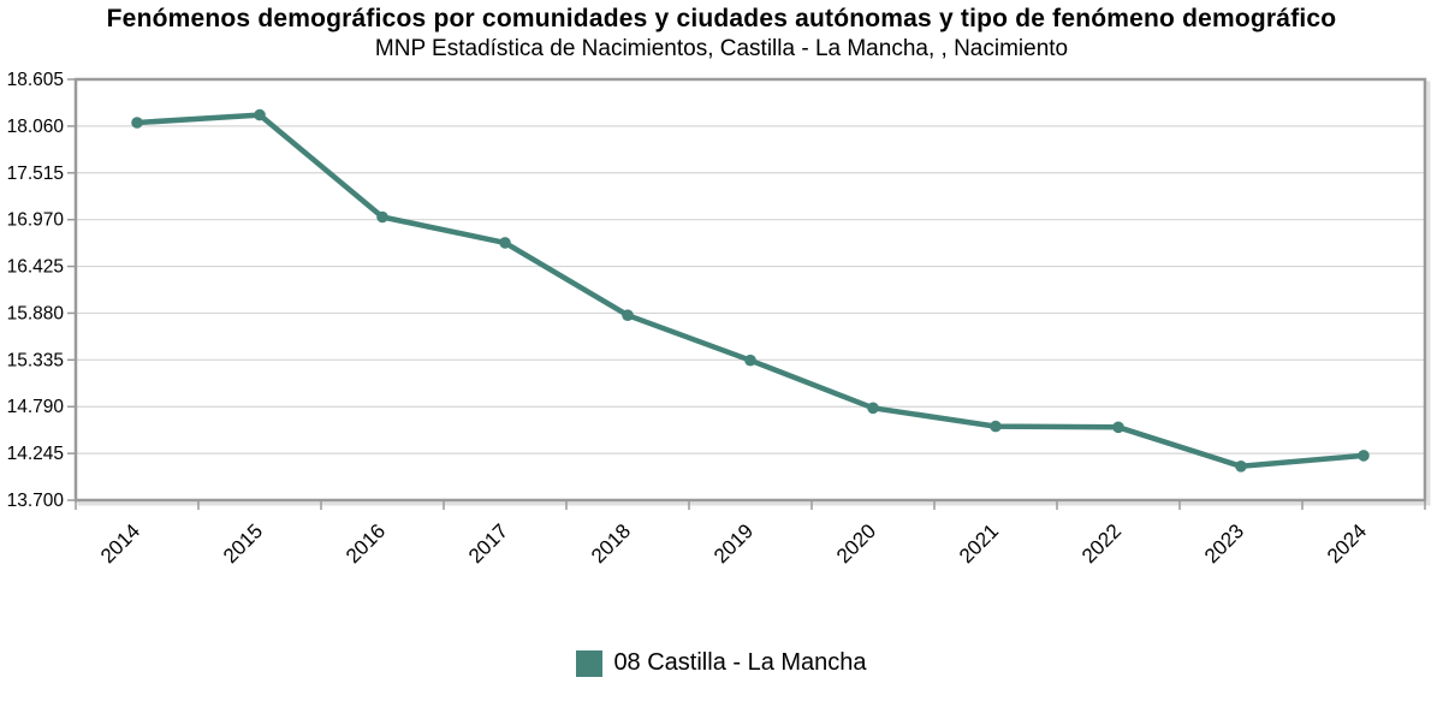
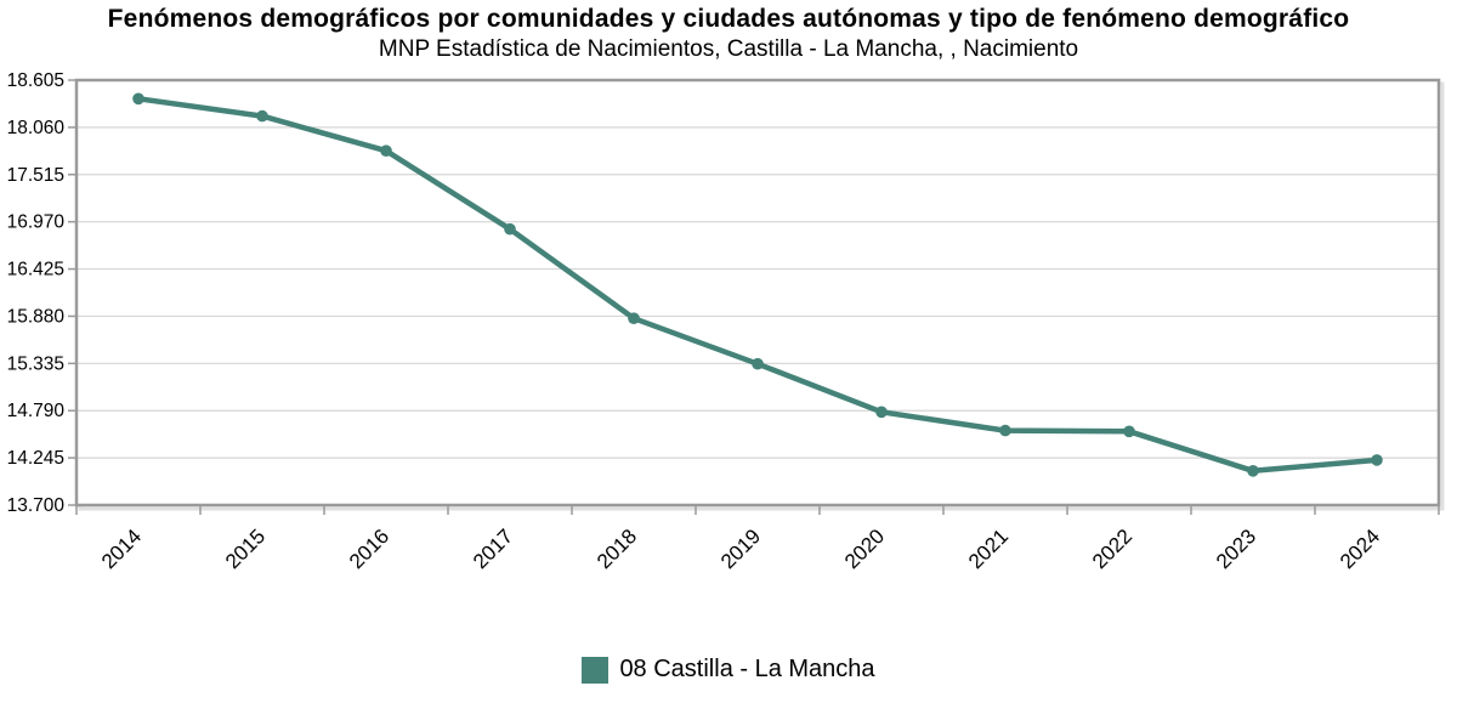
2014: 18100 -> 18400
2016: 17000 -> 17800
2017: 16700 -> 16900
